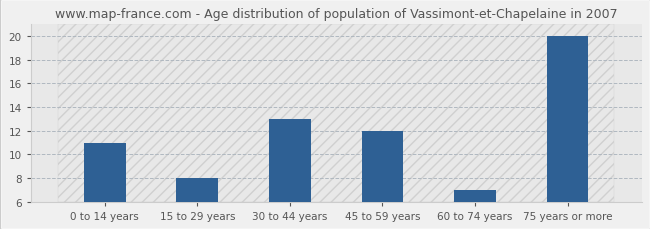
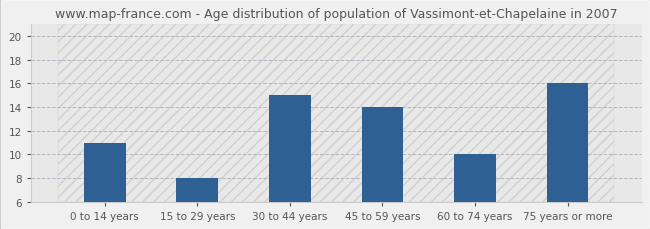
30 to 44 years: 13 -> 15
45 to 59 years: 12 -> 14
60 to 74 years: 7 -> 10
75 years or more: 20 -> 16
